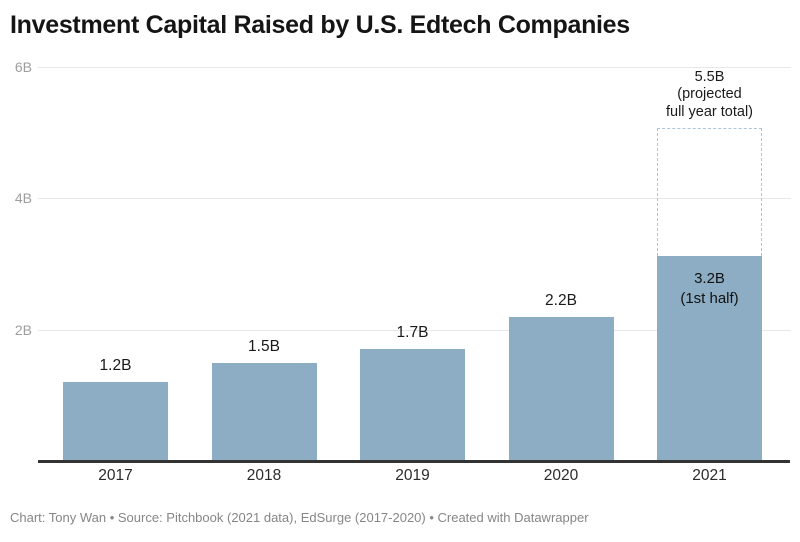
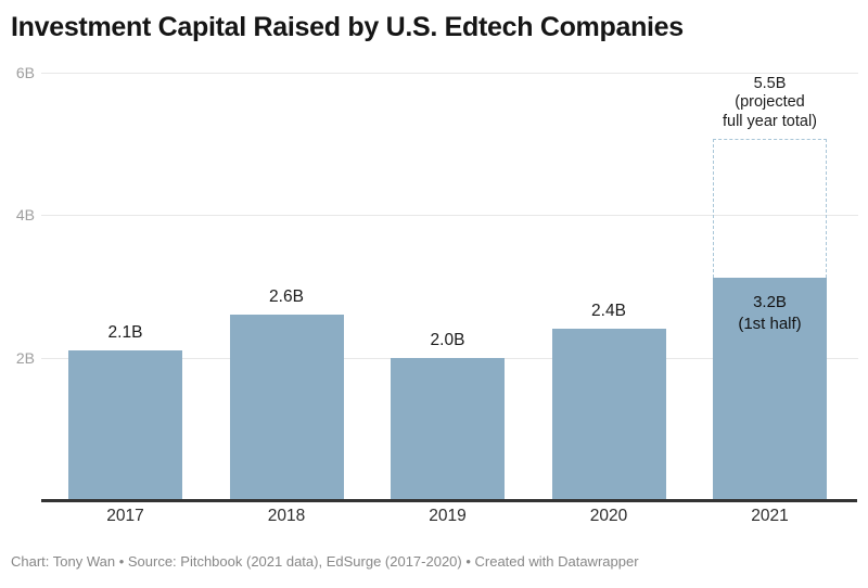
2017: 1.2B -> 2.1B
2018: 1.5B -> 2.6B
2019: 1.7B -> 2.0B
2020: 2.2B -> 2.4B
